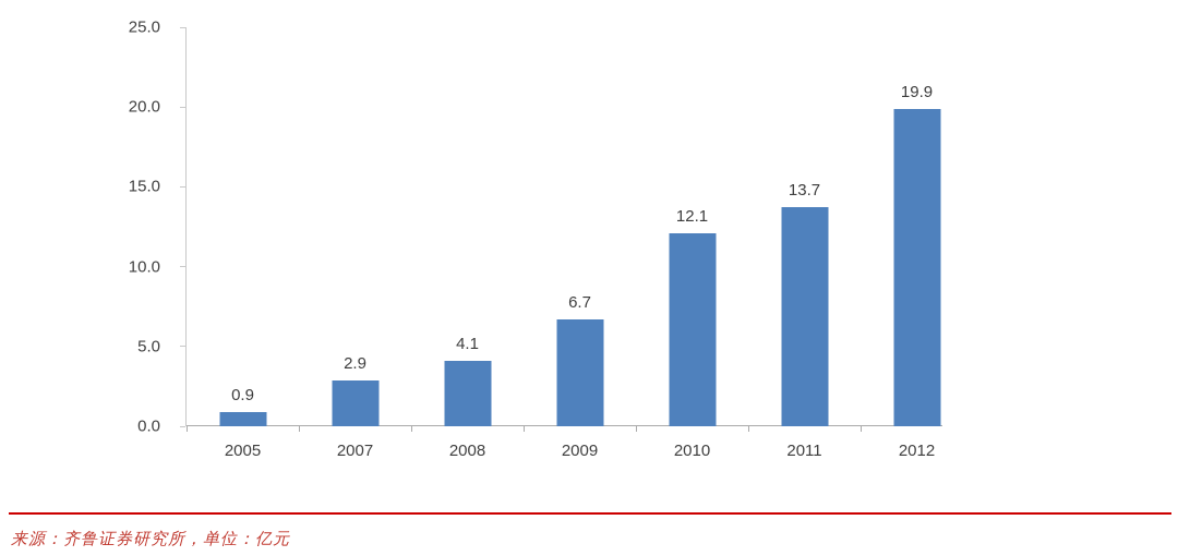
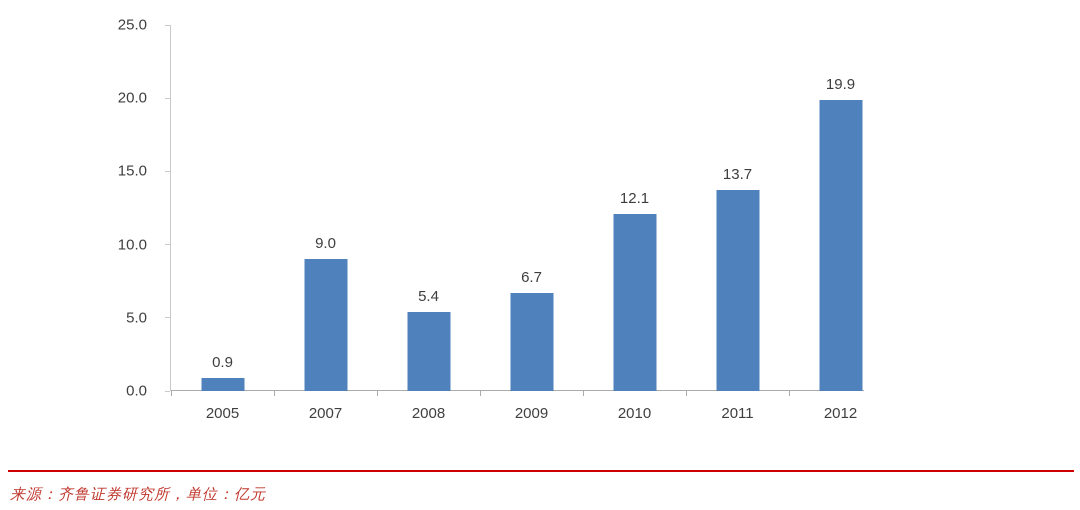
2007: 2.9 -> 9.0
2008: 4.1 -> 5.4
